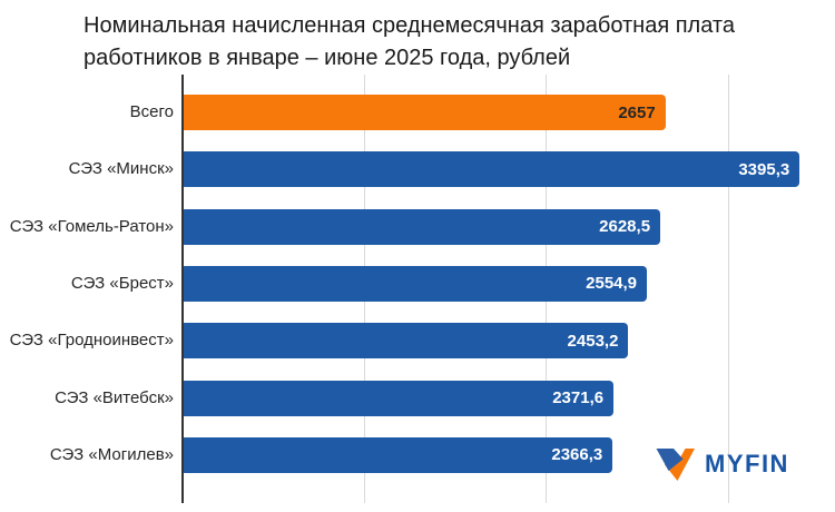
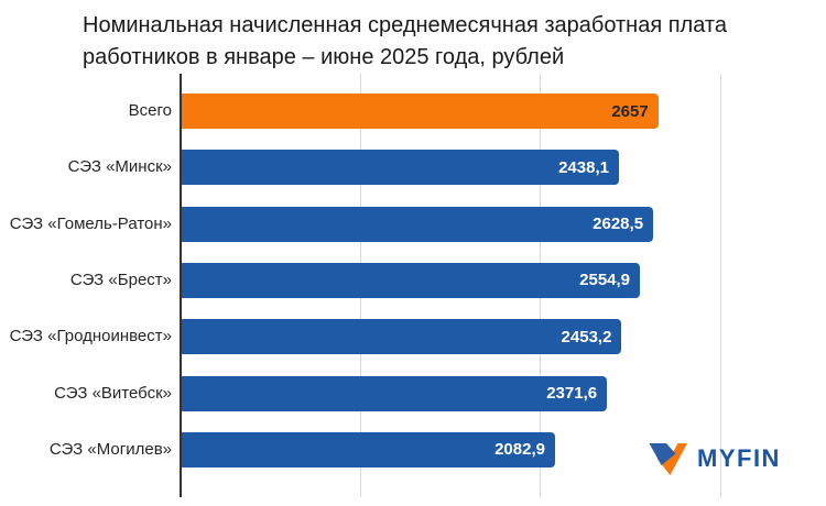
СЭЗ «Минск»: 3395,3 -> 2438,1
СЭЗ «Могилев»: 2366,3 -> 2082,9
